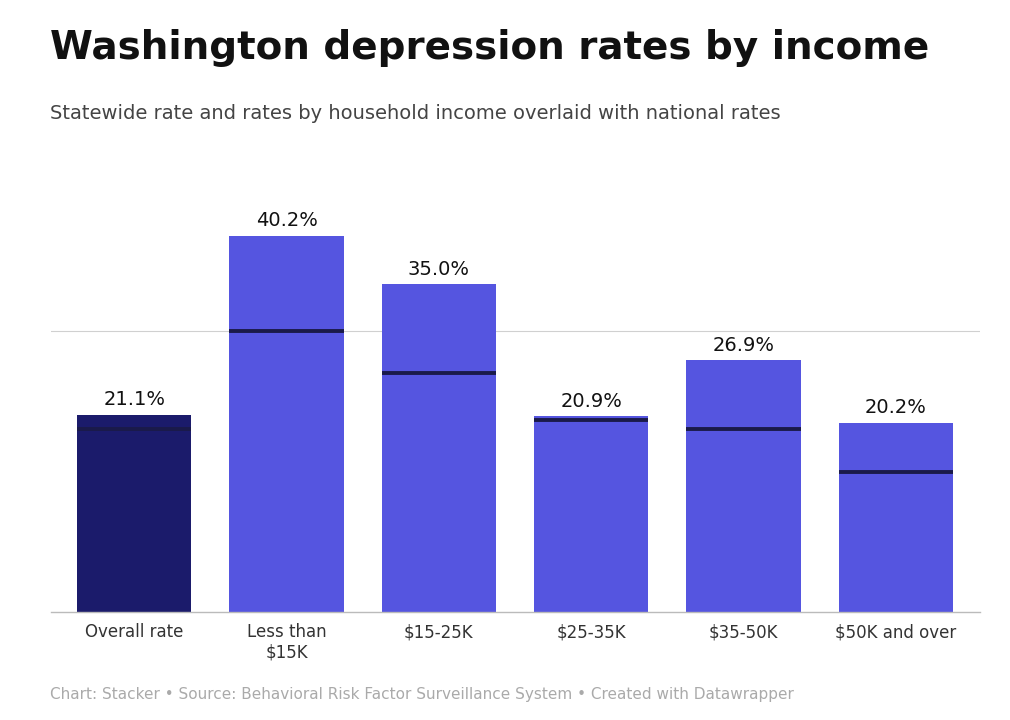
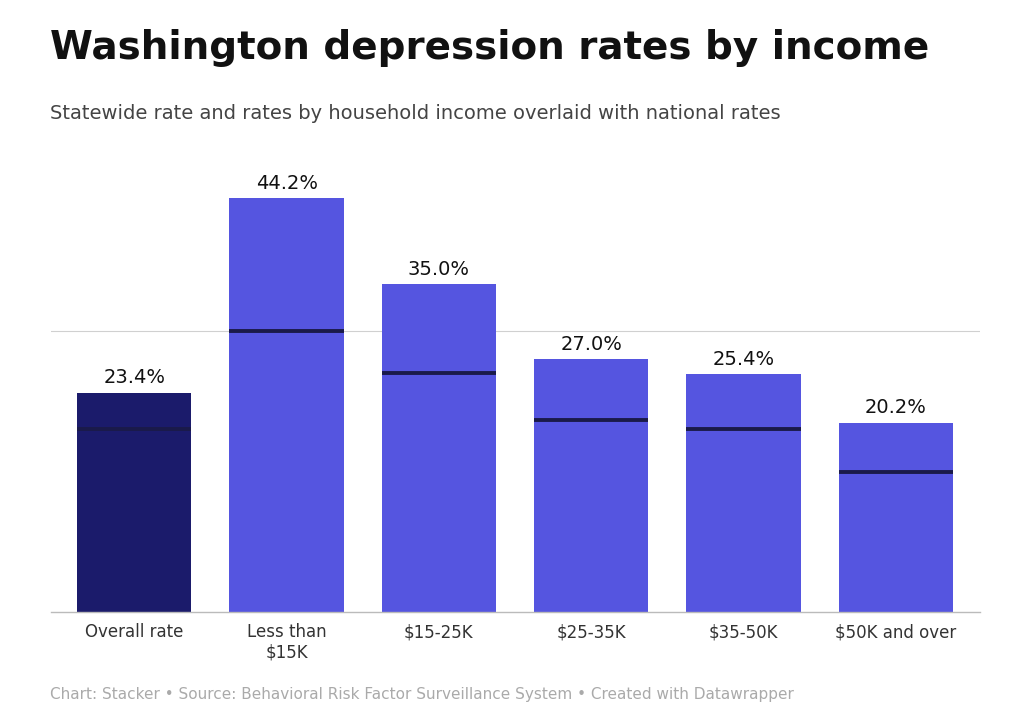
Overall rate: 21.1% -> 23.4%
Less than $15K: 40.2% -> 44.2%
$25-35K: 20.9% -> 27.0%
$35-50K: 26.9% -> 25.4%
